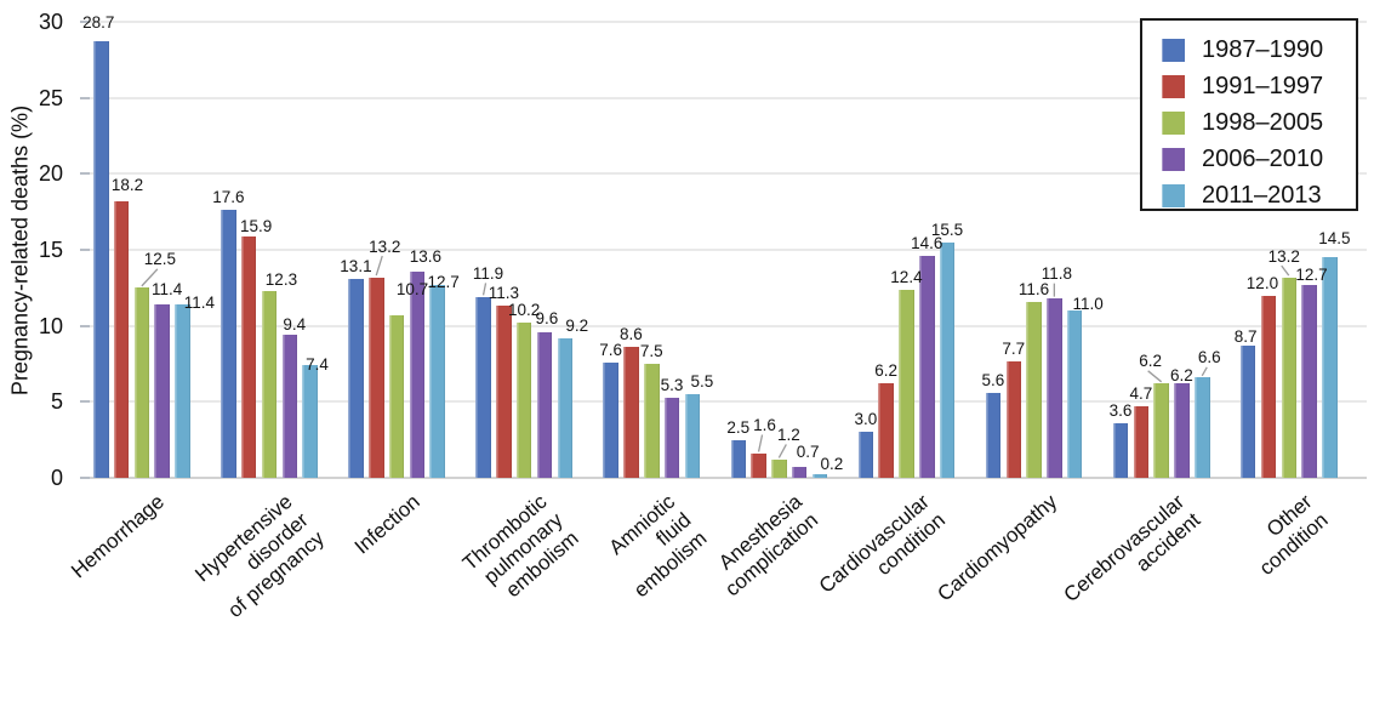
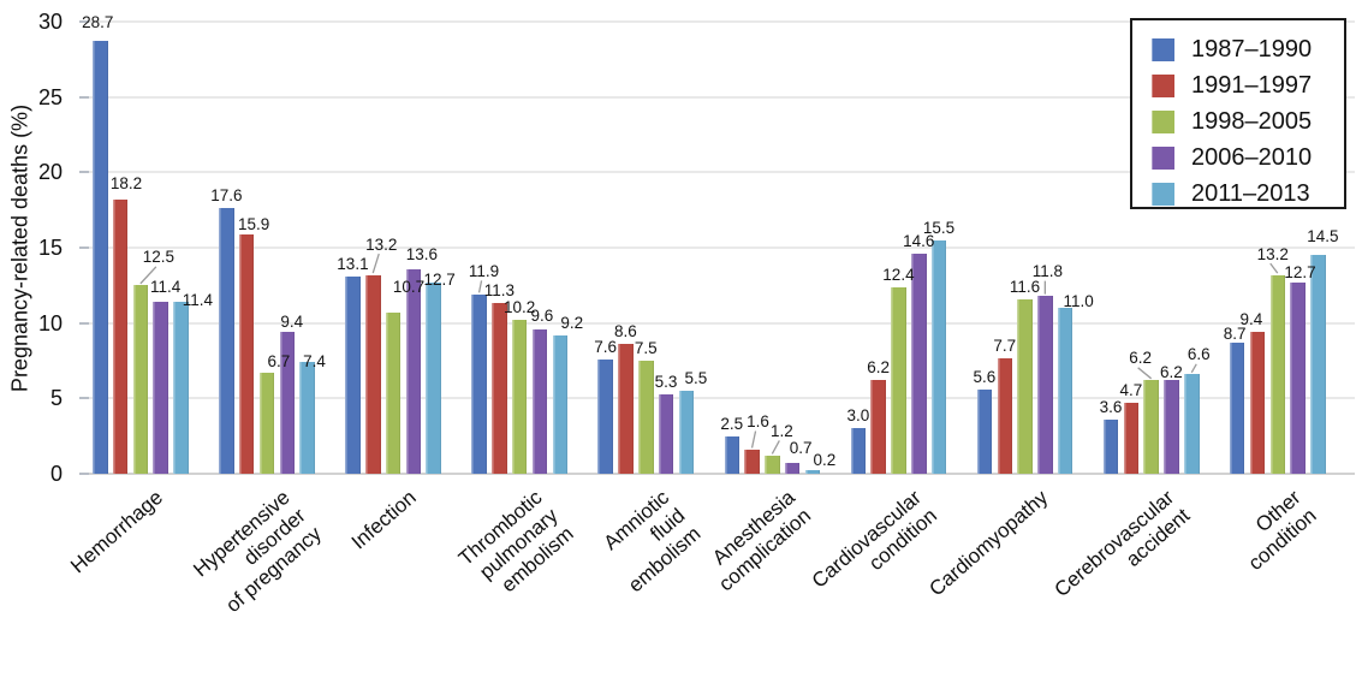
1998–2005/Hypertensive disorder of pregnancy: 12.3 -> 6.7
1991–1997/Other condition: 12.0 -> 9.4
